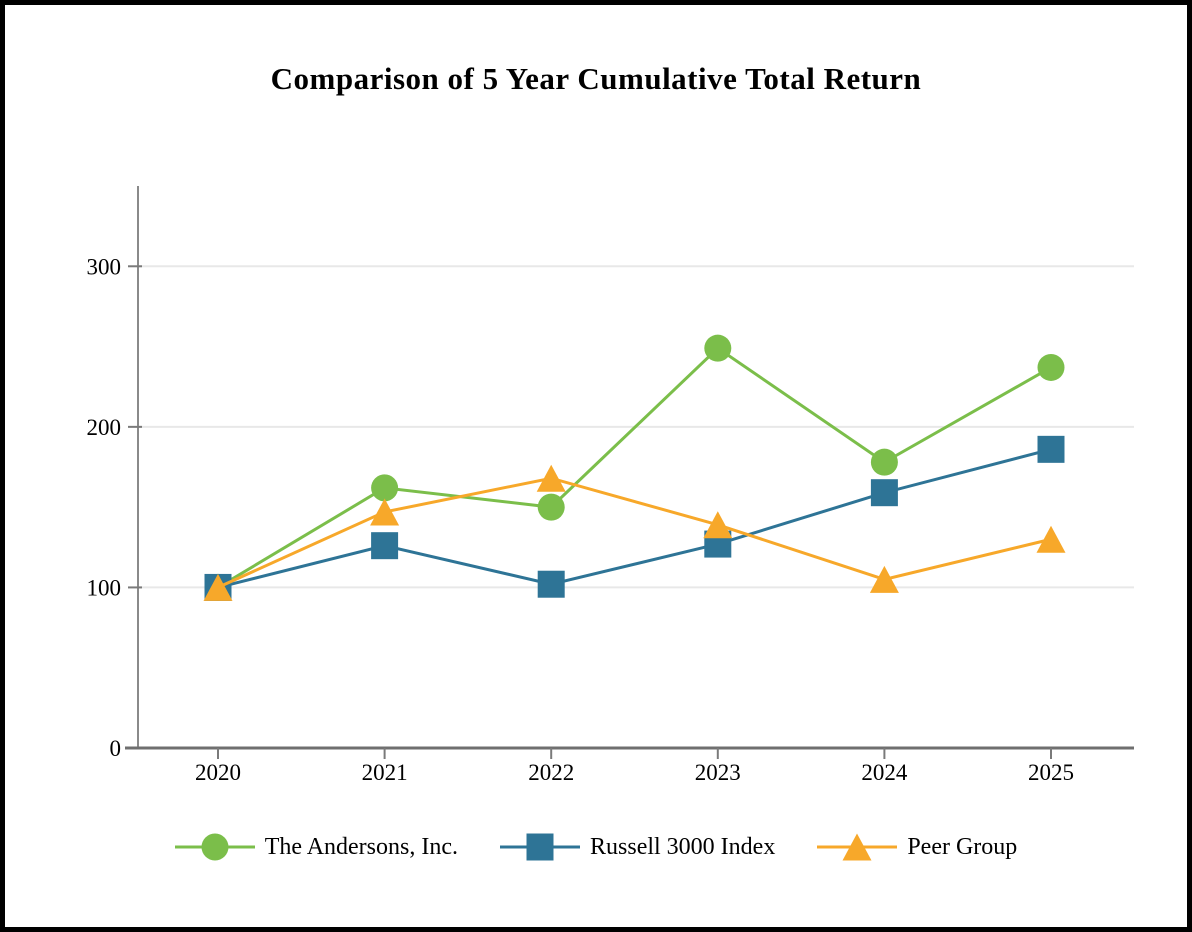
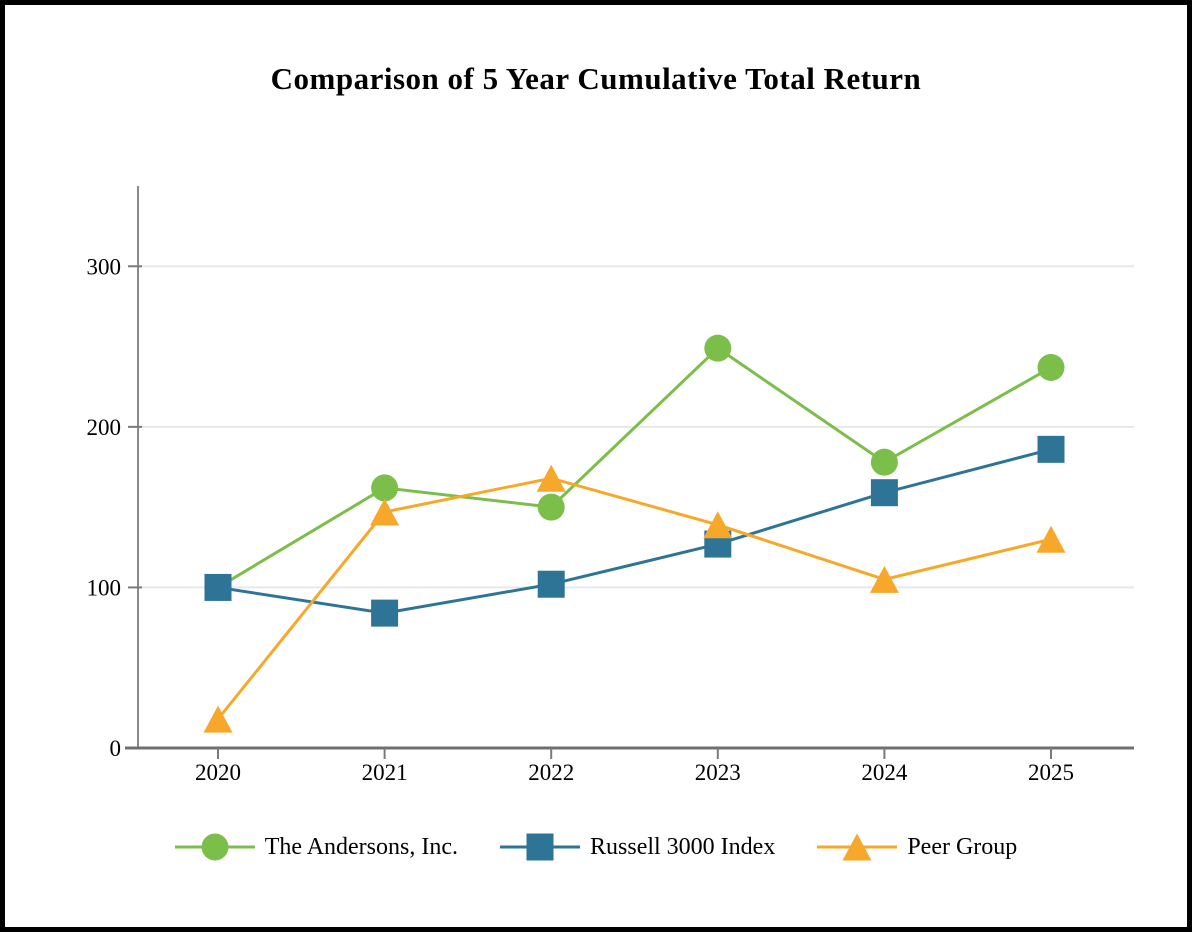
Peer Group/2020: 100 -> 18
Russell 3000 Index/2021: 126 -> 84
